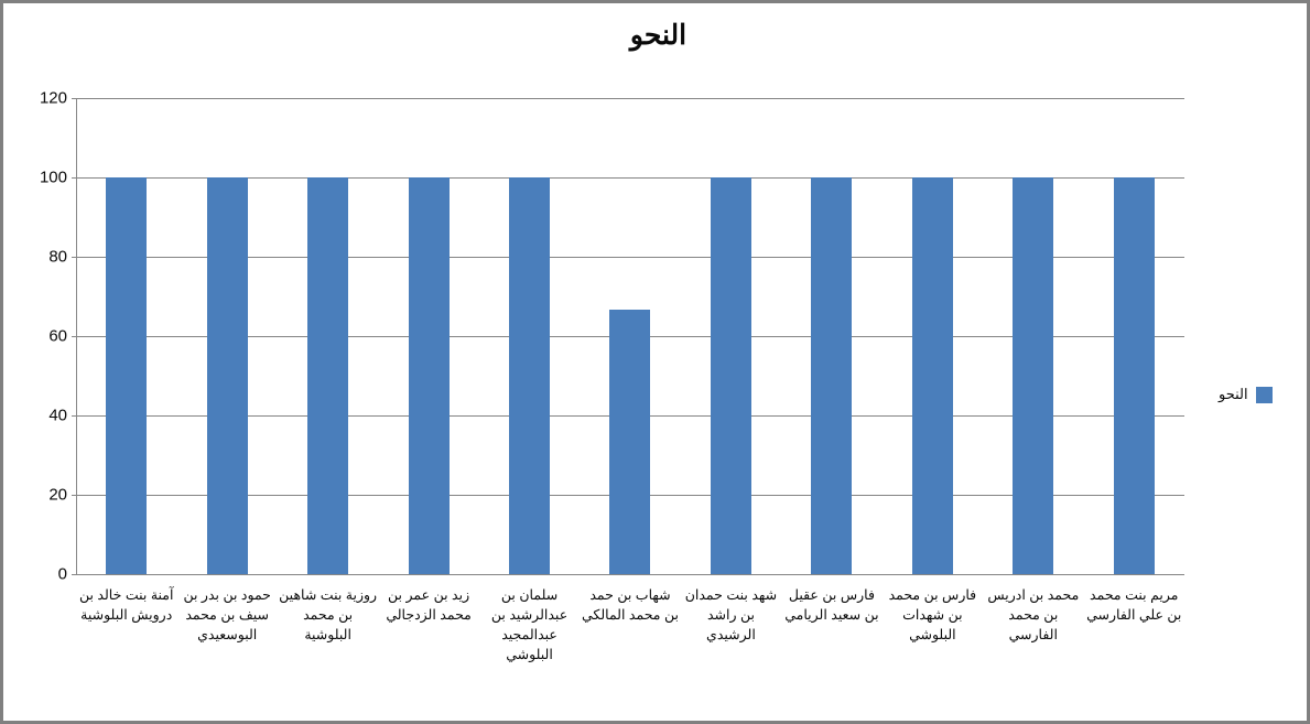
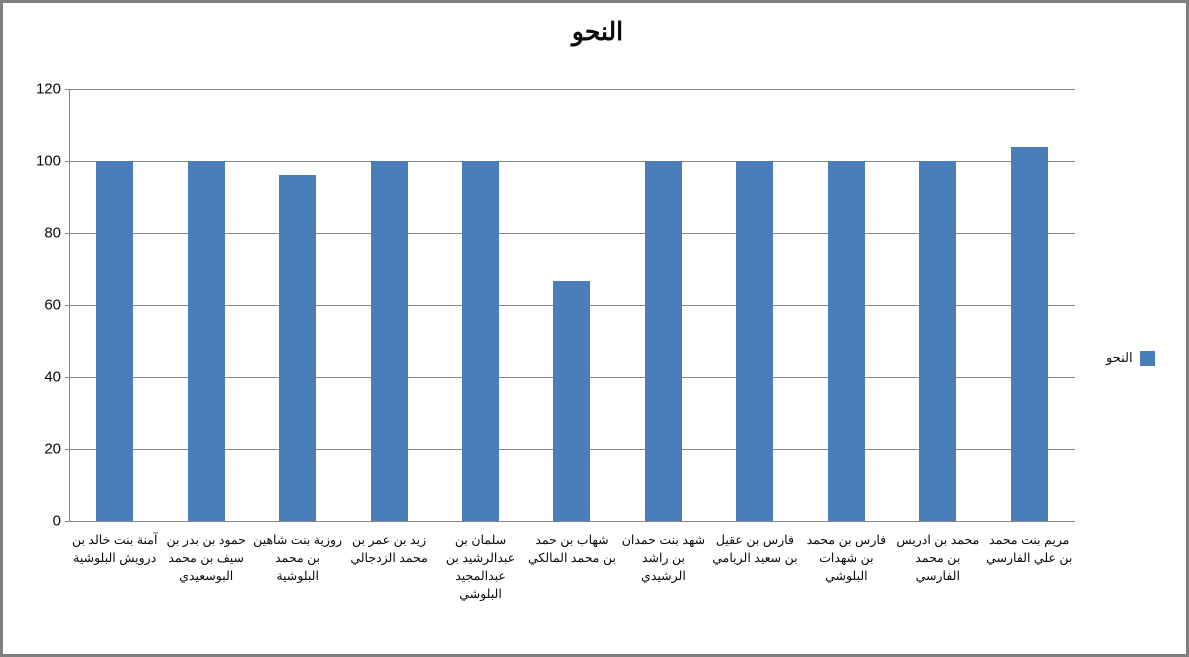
روزية بنت شاهين بن محمد البلوشية: 100 -> 96
مريم بنت محمد بن علي الفارسي: 100 -> 104
